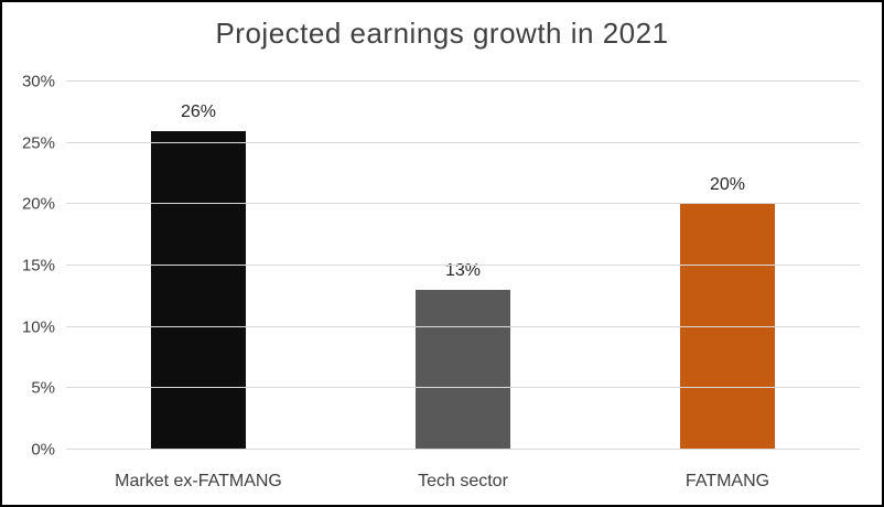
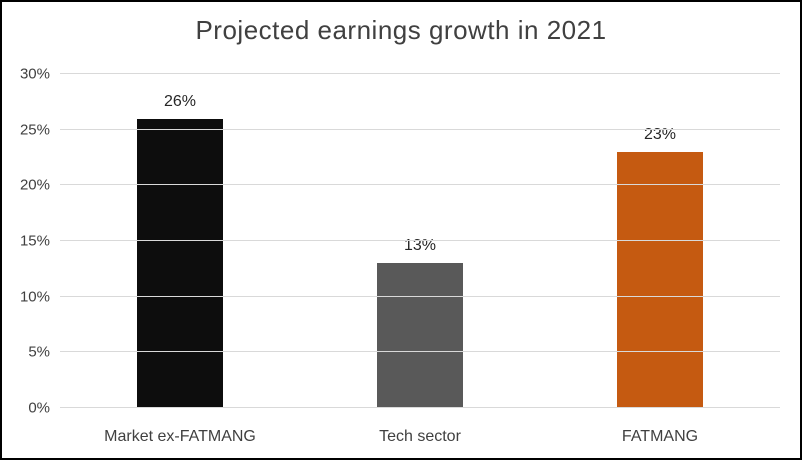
FATMANG: 20% -> 23%
